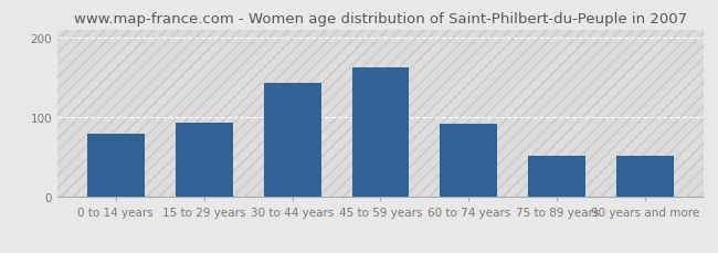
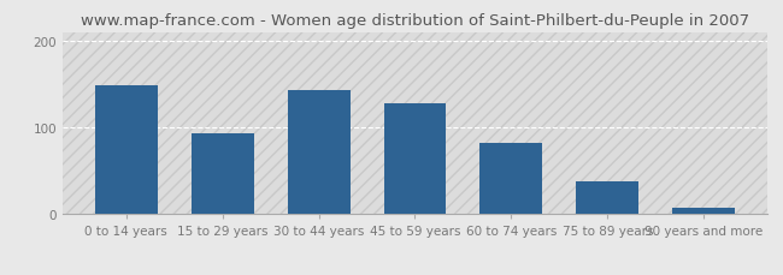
0 to 14 years: 80 -> 148
45 to 59 years: 162 -> 128
60 to 74 years: 92 -> 82
75 to 89 years: 52 -> 38
90 years and more: 52 -> 8
